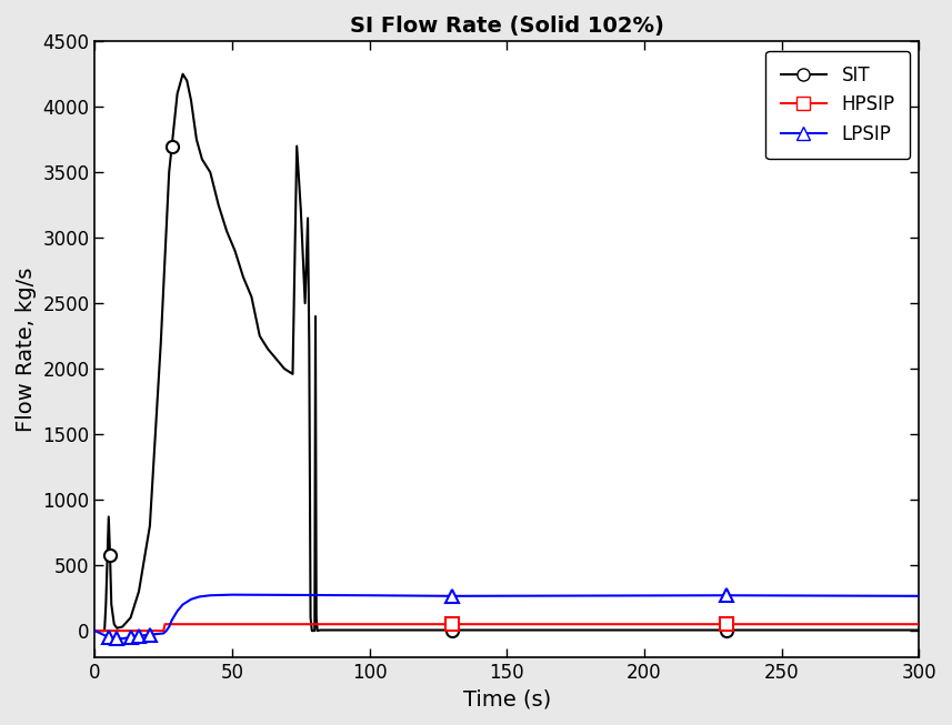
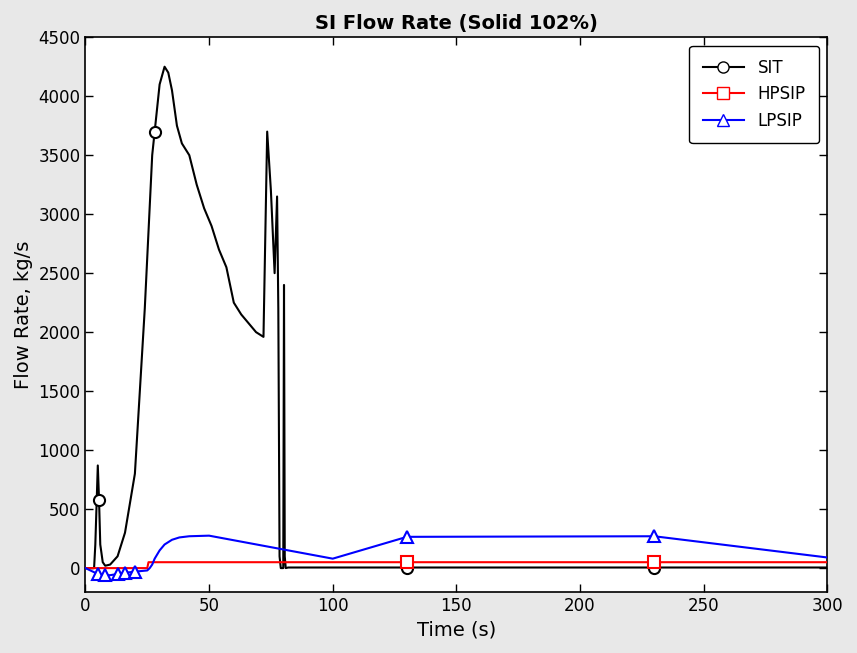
LPSIP/100: 270 -> 80
LPSIP/300: 260 -> 90
